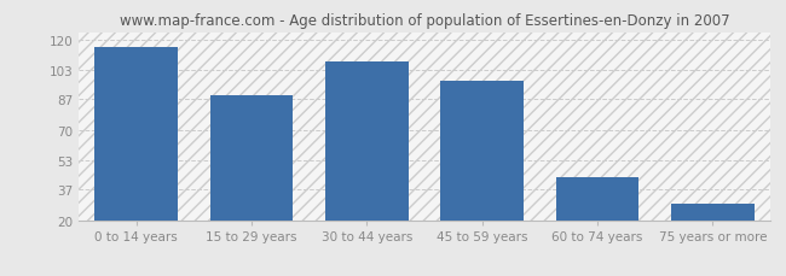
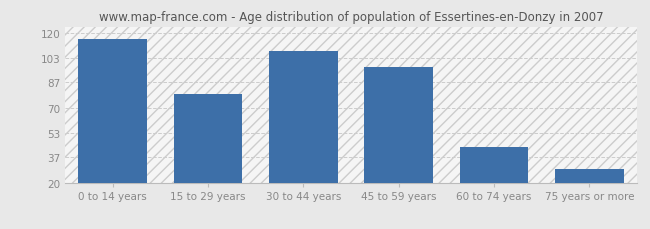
15 to 29 years: 89 -> 79
